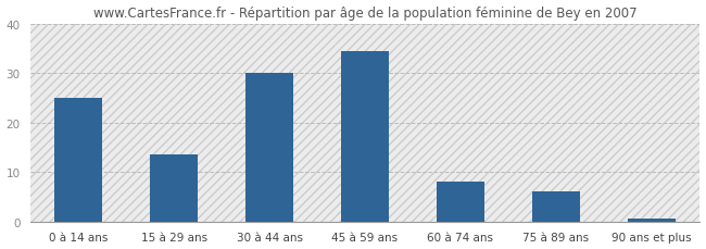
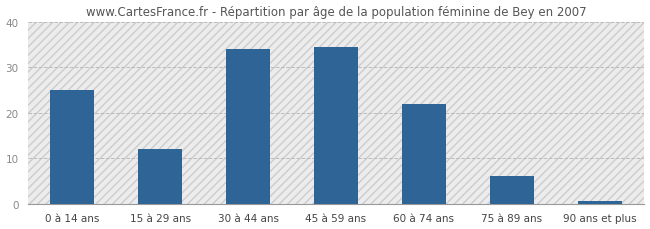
15 à 29 ans: 13.5 -> 12.0
30 à 44 ans: 30.0 -> 34.0
60 à 74 ans: 8.0 -> 22.0
